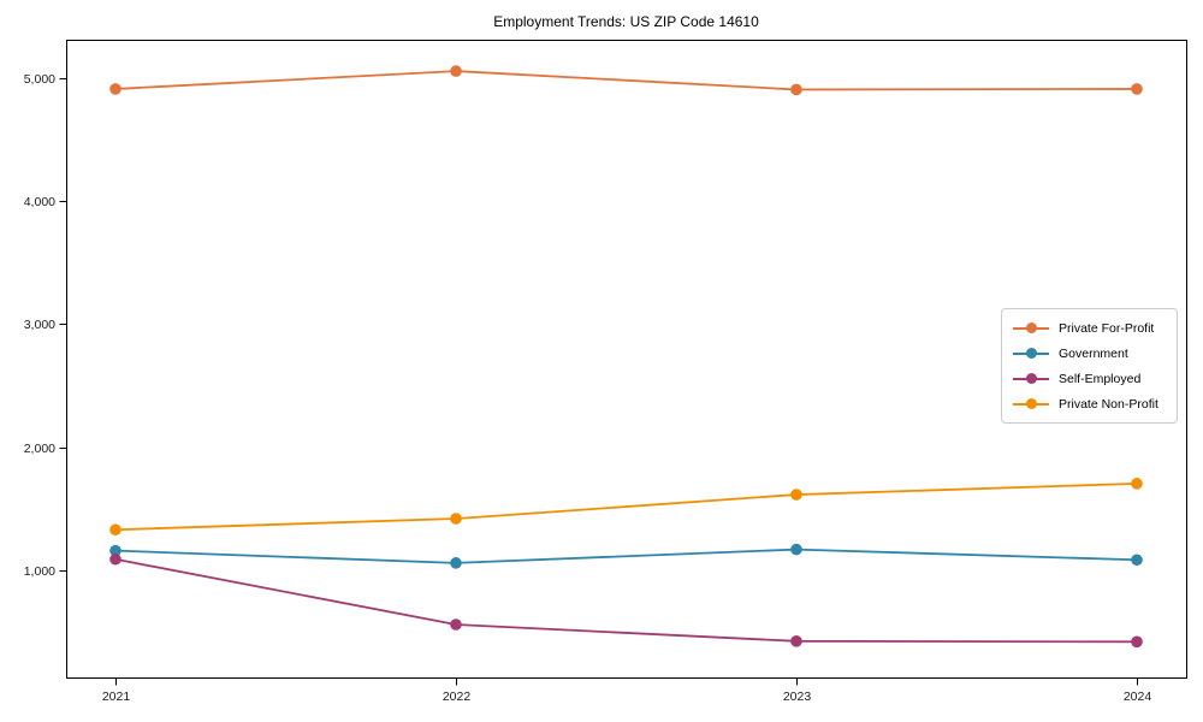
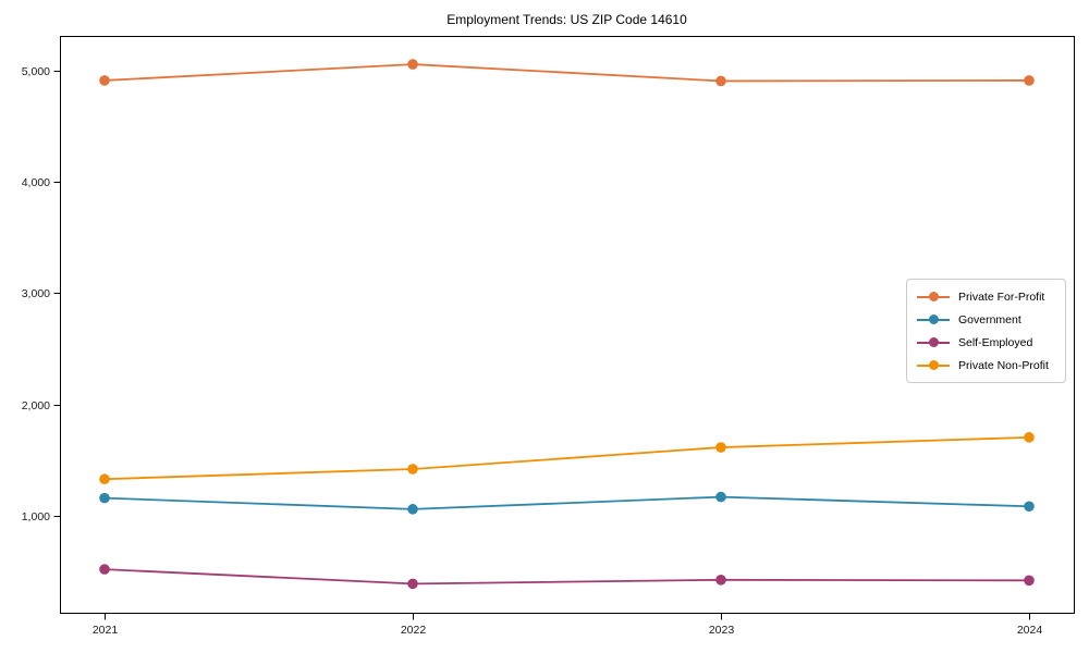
Self-Employed/2021: 1090 -> 520
Self-Employed/2022: 560 -> 390
